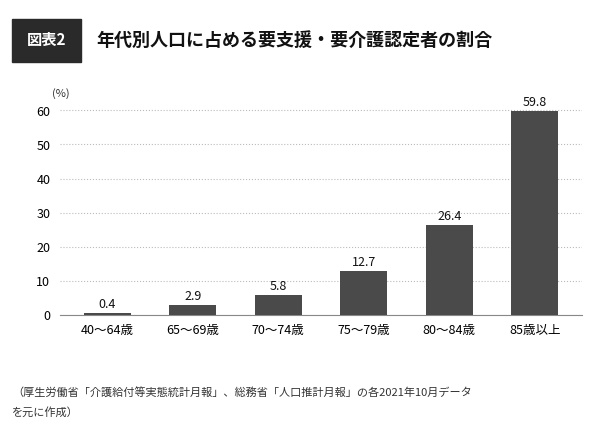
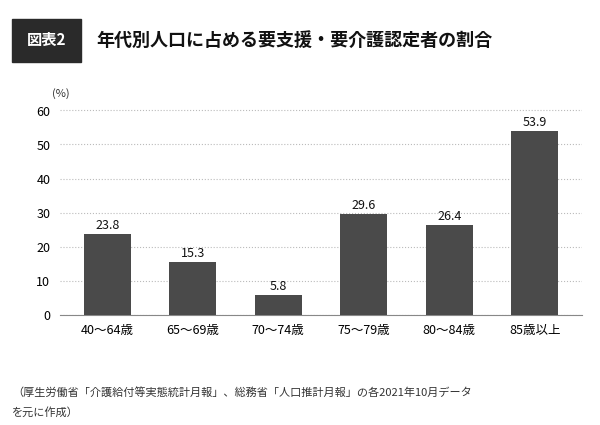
40～64歳: 0.4 -> 23.8
65～69歳: 2.9 -> 15.3
75～79歳: 12.7 -> 29.6
85歳以上: 59.8 -> 53.9
